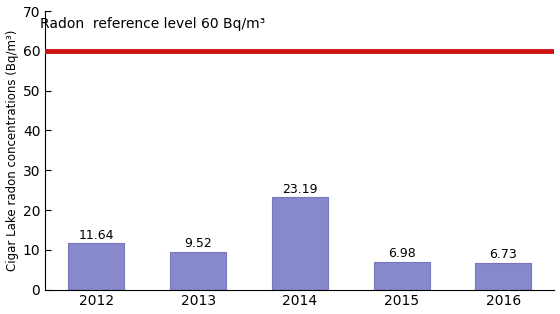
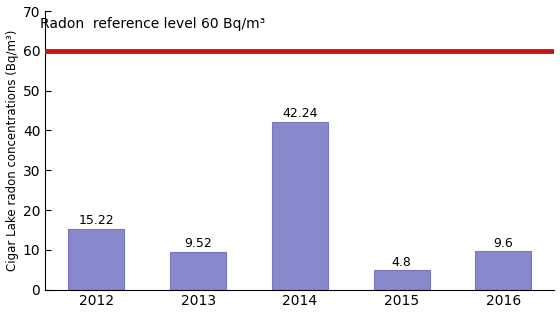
2012: 11.64 -> 15.22
2014: 23.19 -> 42.24
2015: 6.98 -> 4.8
2016: 6.73 -> 9.6
